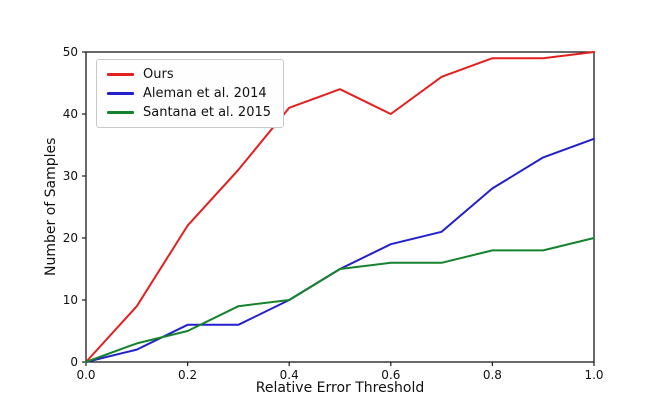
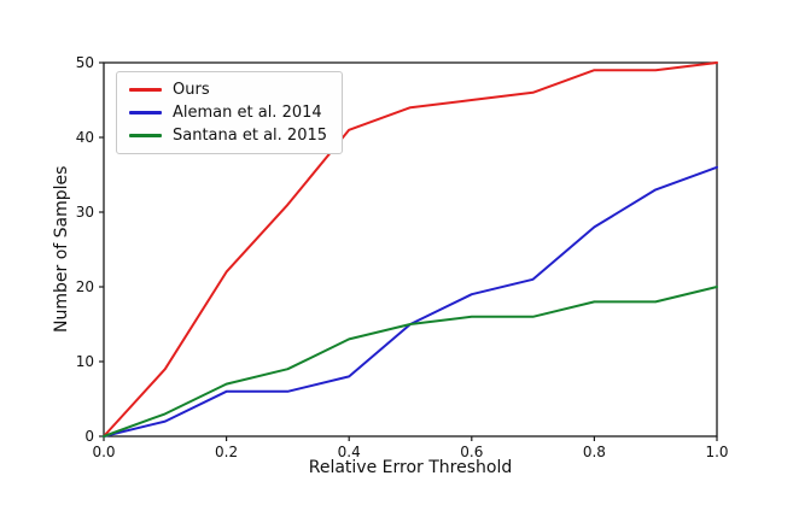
Santana et al. 2015/0.2: 5 -> 7
Aleman et al. 2014/0.4: 10 -> 8
Santana et al. 2015/0.4: 10 -> 13
Ours/0.6: 40 -> 45
